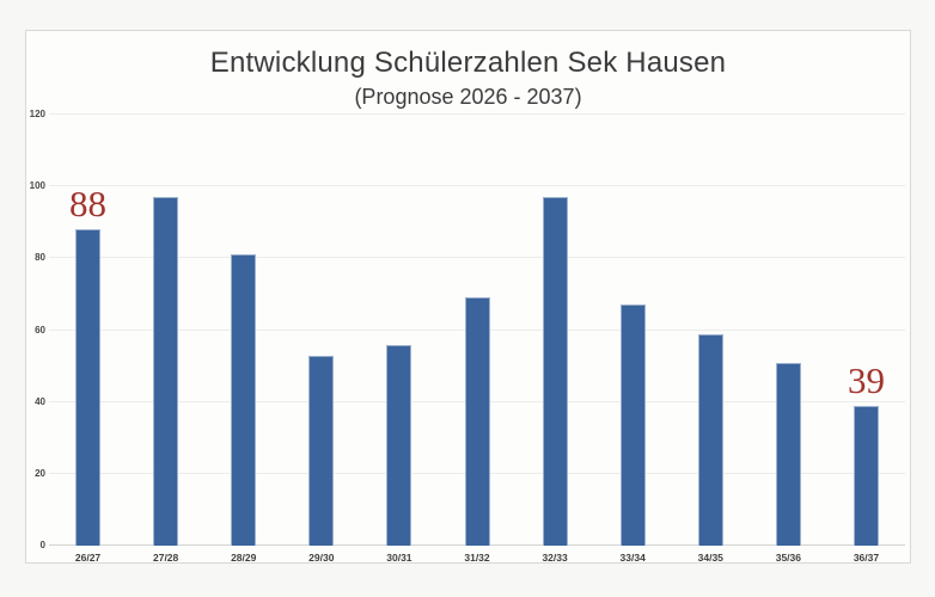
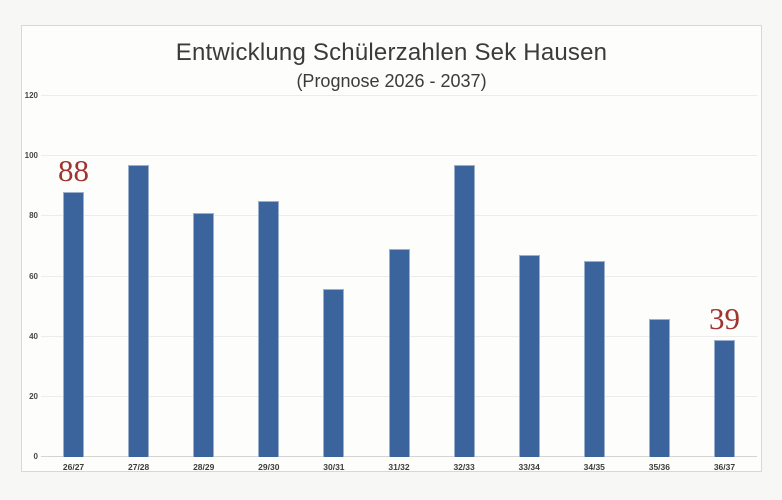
29/30: 53 -> 85
34/35: 59 -> 65
35/36: 51 -> 46
